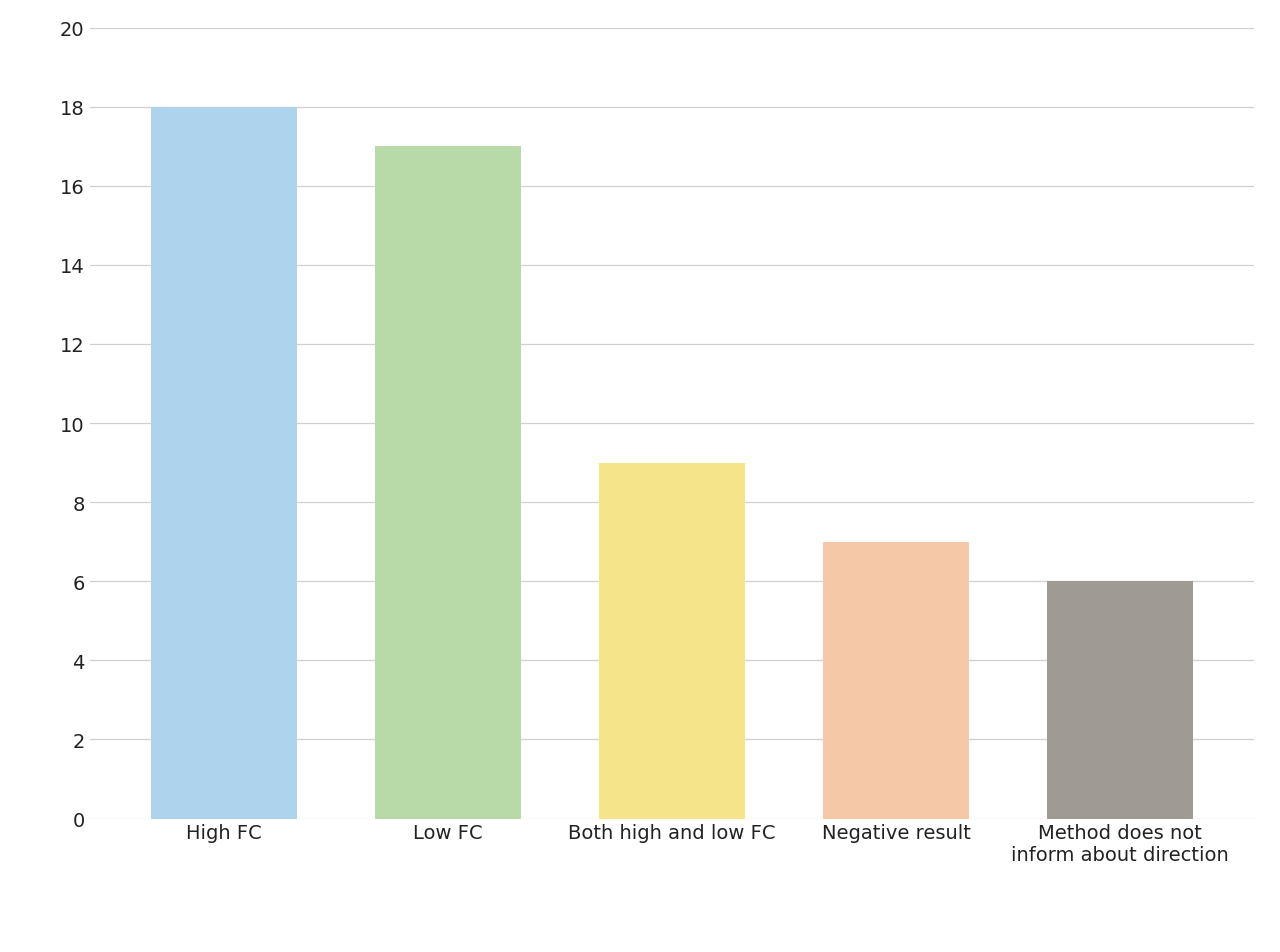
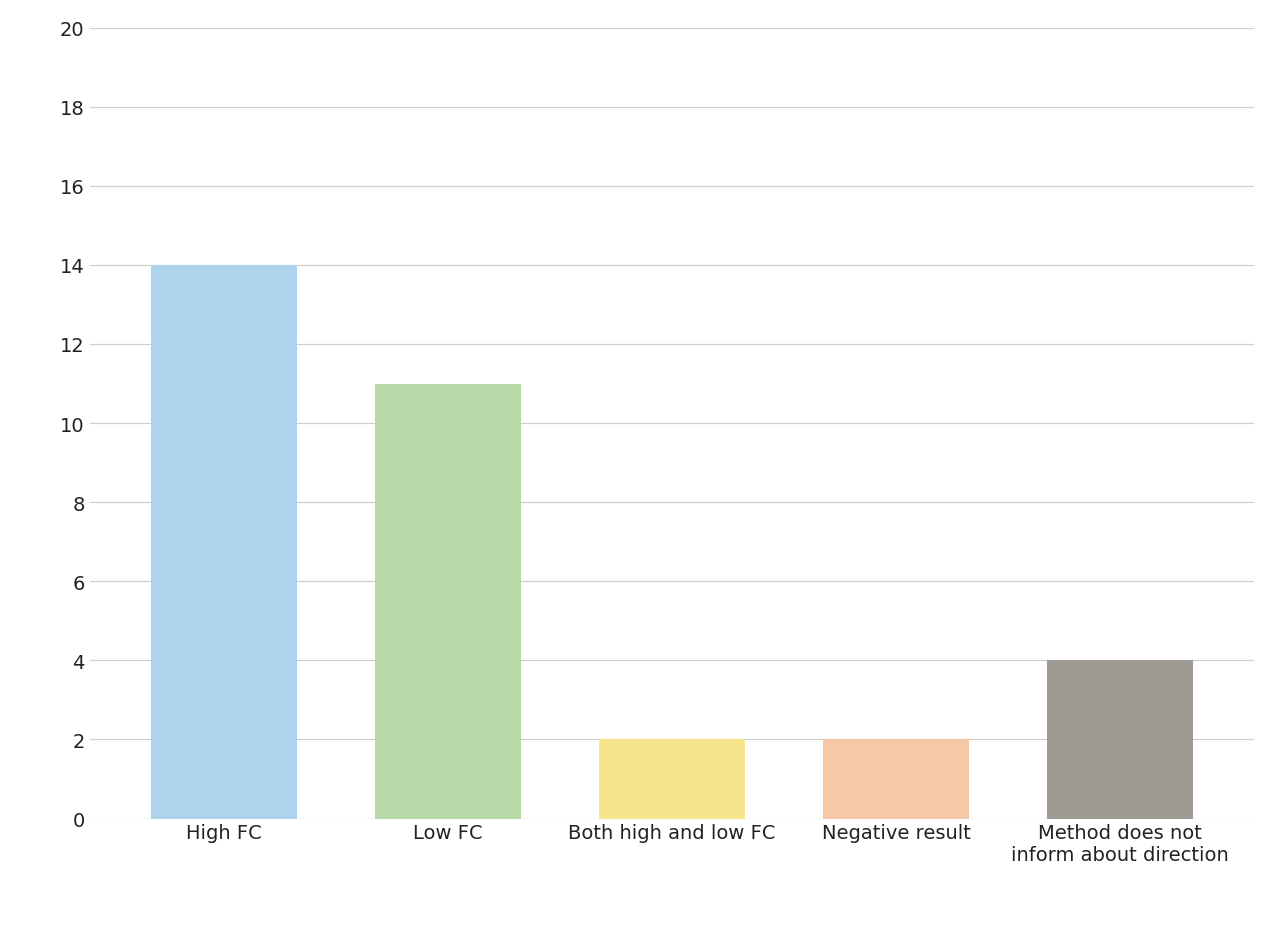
High FC: 18 -> 14
Low FC: 17 -> 11
Both high and low FC: 9 -> 2
Negative result: 7 -> 2
Method does not inform about direction: 6 -> 4
